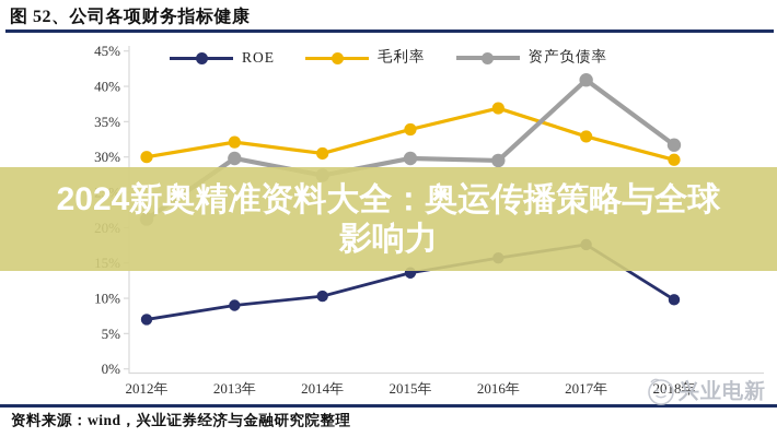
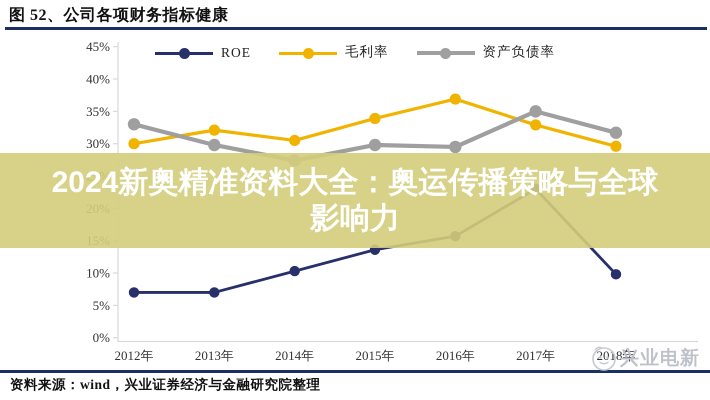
资产负债率/2012年: 21% -> 33%
ROE/2013年: 9% -> 7%
ROE/2017年: 18% -> 23%
资产负债率/2017年: 41% -> 35%
